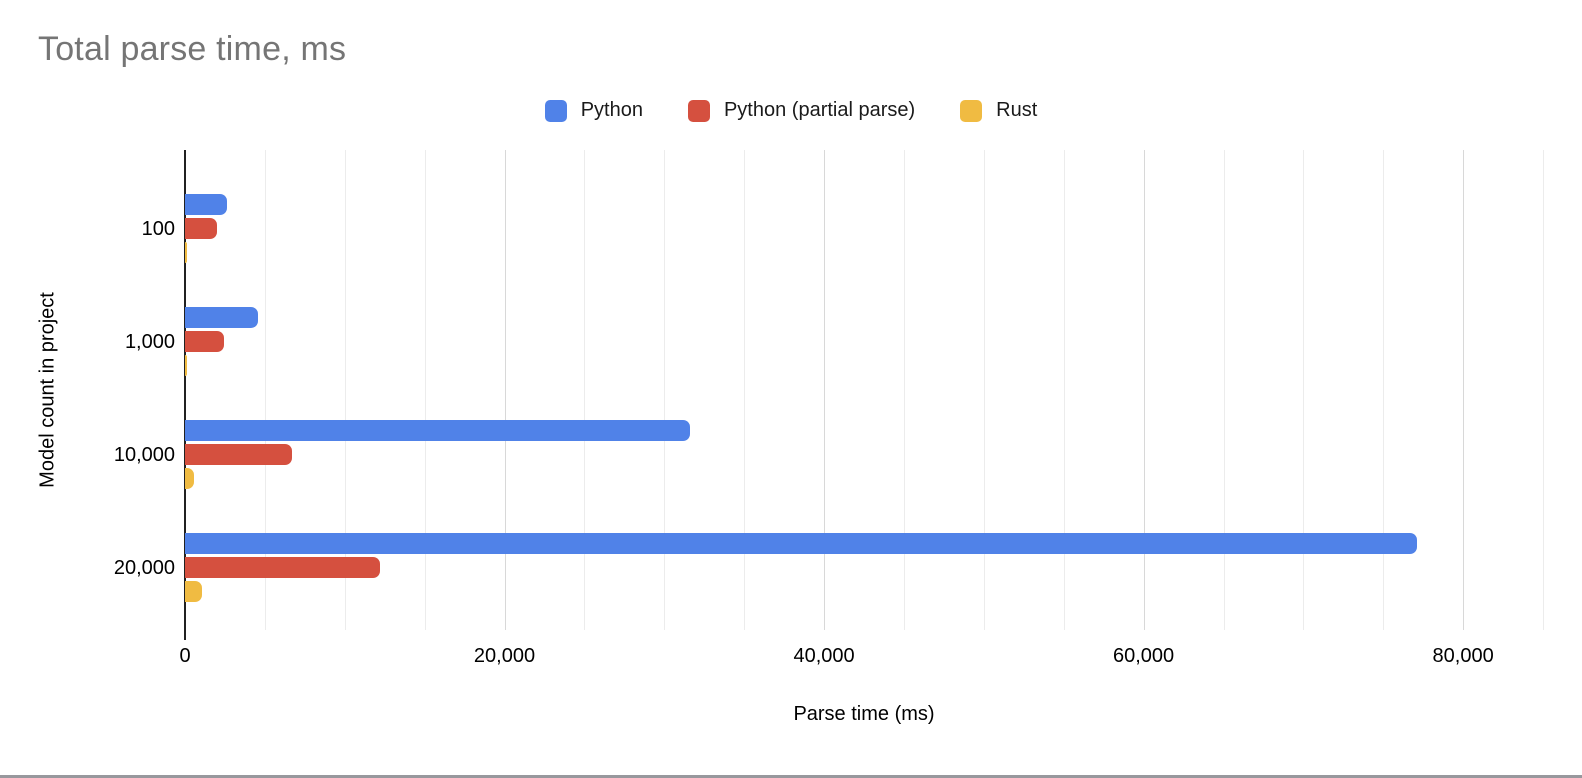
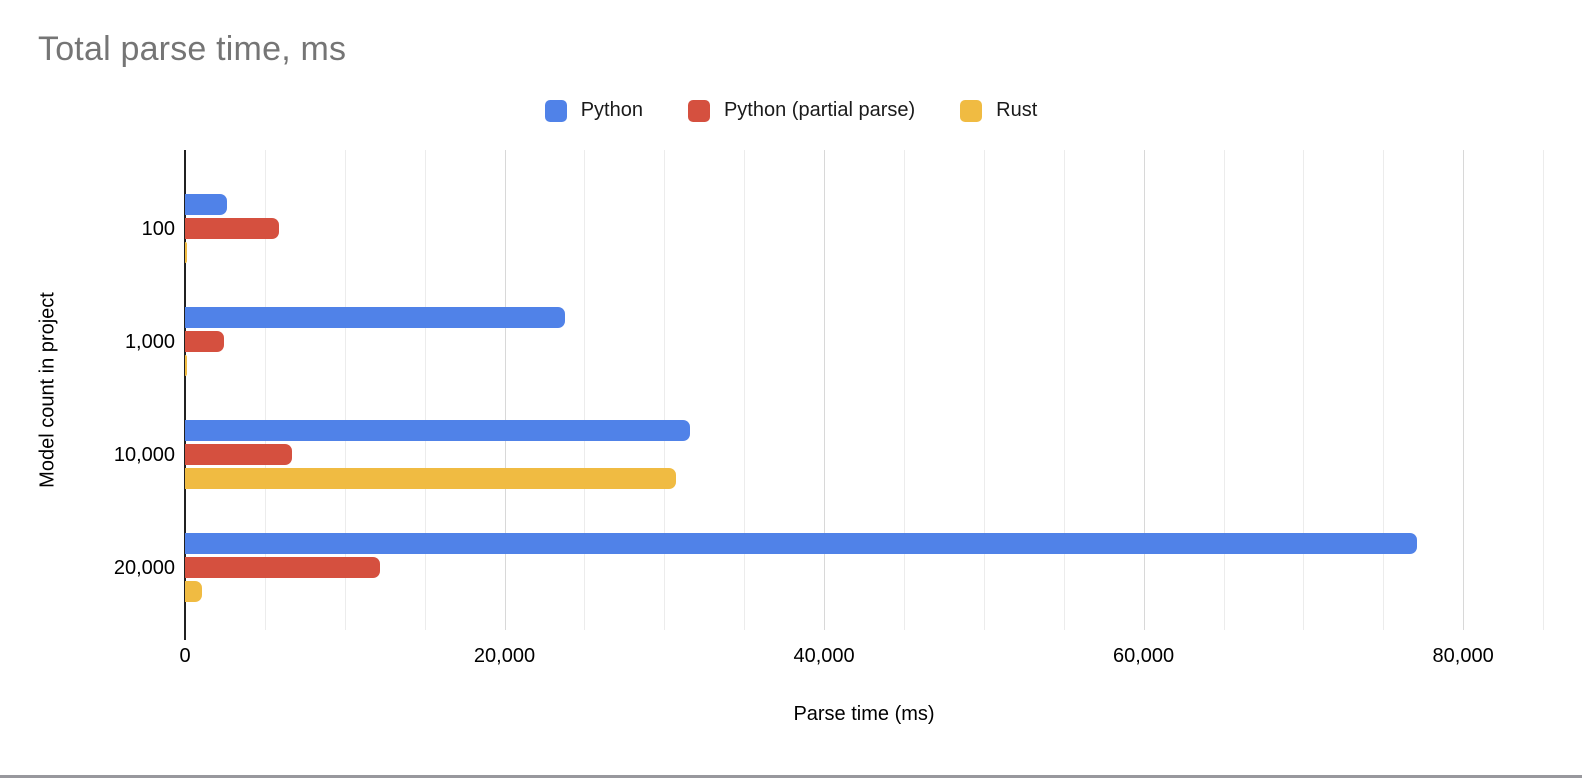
Python (partial parse)/100: 2000 -> 5900
Python/1,000: 4600 -> 23800
Rust/10,000: 600 -> 30700
